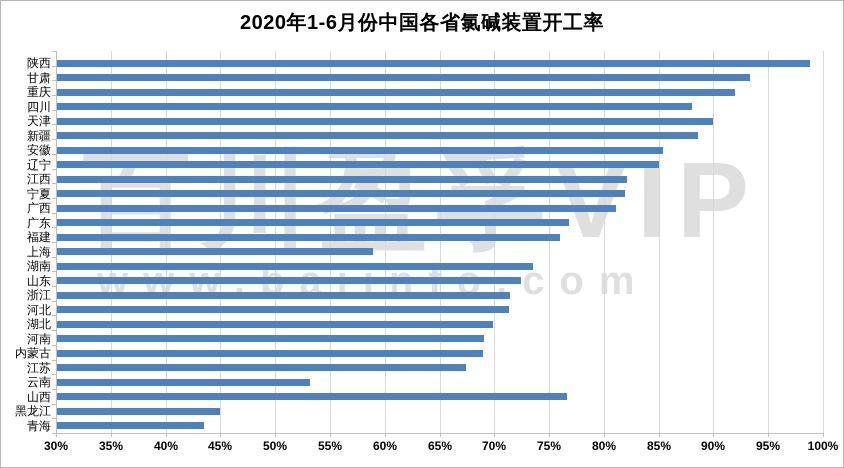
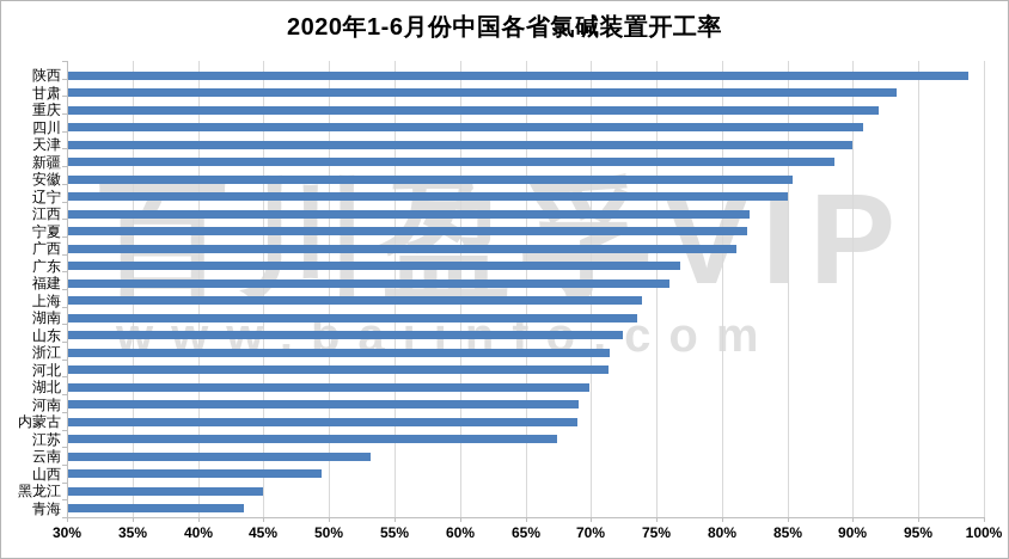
四川: 88.0% -> 90.8%
上海: 58.9% -> 73.9%
山西: 76.6% -> 49.4%
